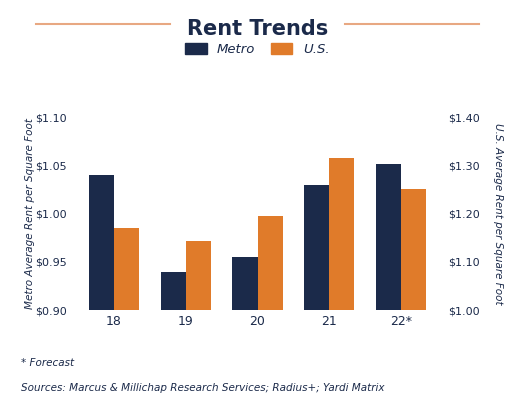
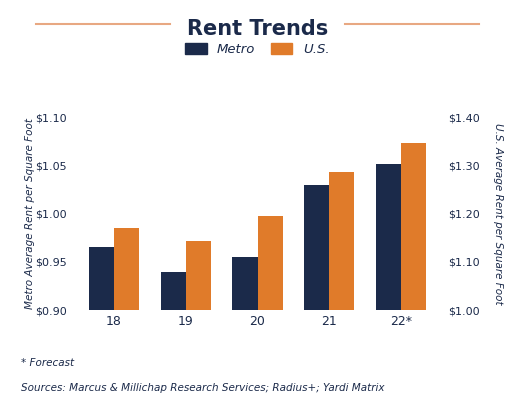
Metro/18: $1.040 -> $0.965
U.S./21: $1.058 -> $1.043
U.S./22*: $1.026 -> $1.073
